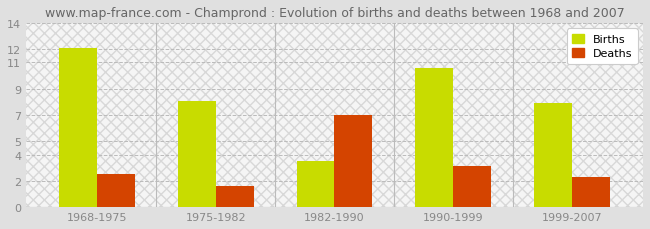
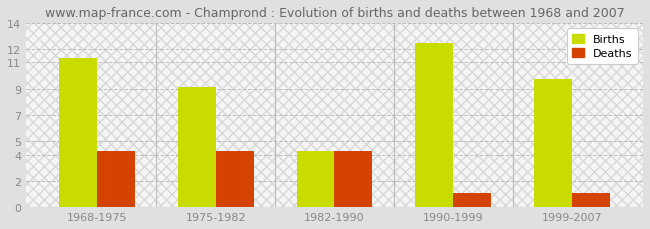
Births/1968-1975: 12.1 -> 11.3
Deaths/1968-1975: 2.5 -> 4.3
Births/1975-1982: 8.1 -> 9.1
Deaths/1975-1982: 1.6 -> 4.3
Births/1982-1990: 3.5 -> 4.3
Deaths/1982-1990: 7.0 -> 4.3
Births/1990-1999: 10.6 -> 12.5
Deaths/1990-1999: 3.1 -> 1.1
Births/1999-2007: 7.9 -> 9.7
Deaths/1999-2007: 2.3 -> 1.1
